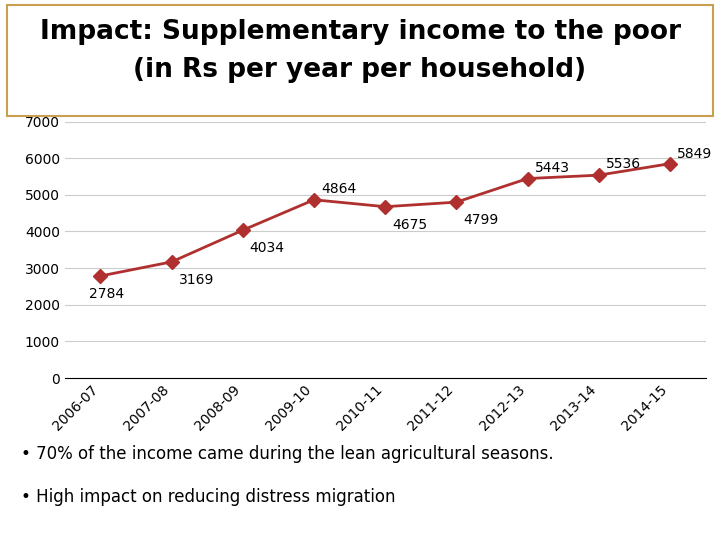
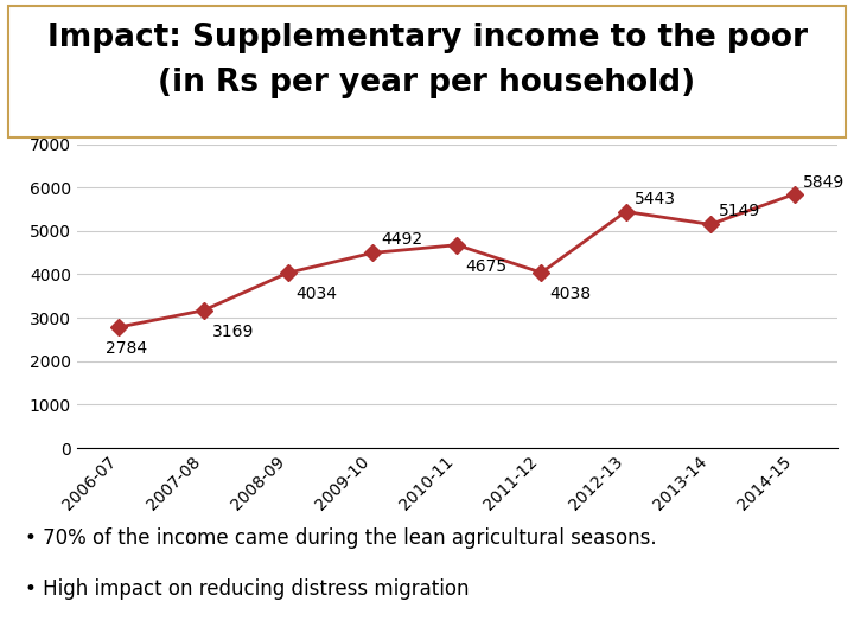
2009-10: 4864 -> 4492
2011-12: 4799 -> 4038
2013-14: 5536 -> 5149
